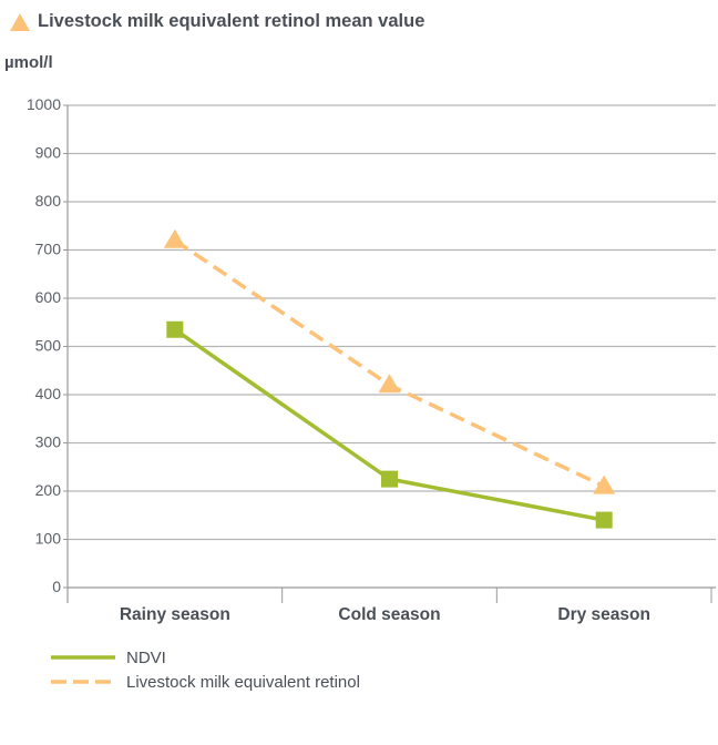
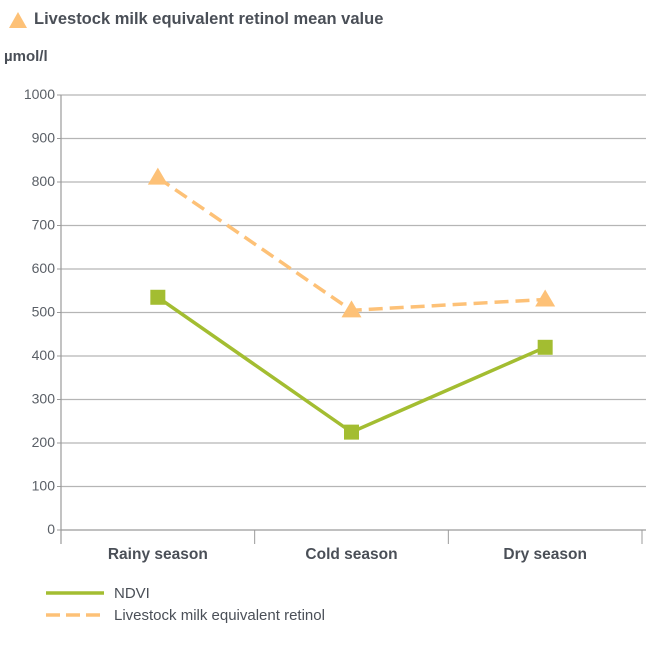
Livestock milk equivalent retinol/Rainy season: 720 -> 810
Livestock milk equivalent retinol/Cold season: 420 -> 500
NDVI/Dry season: 140 -> 420
Livestock milk equivalent retinol/Dry season: 210 -> 530
